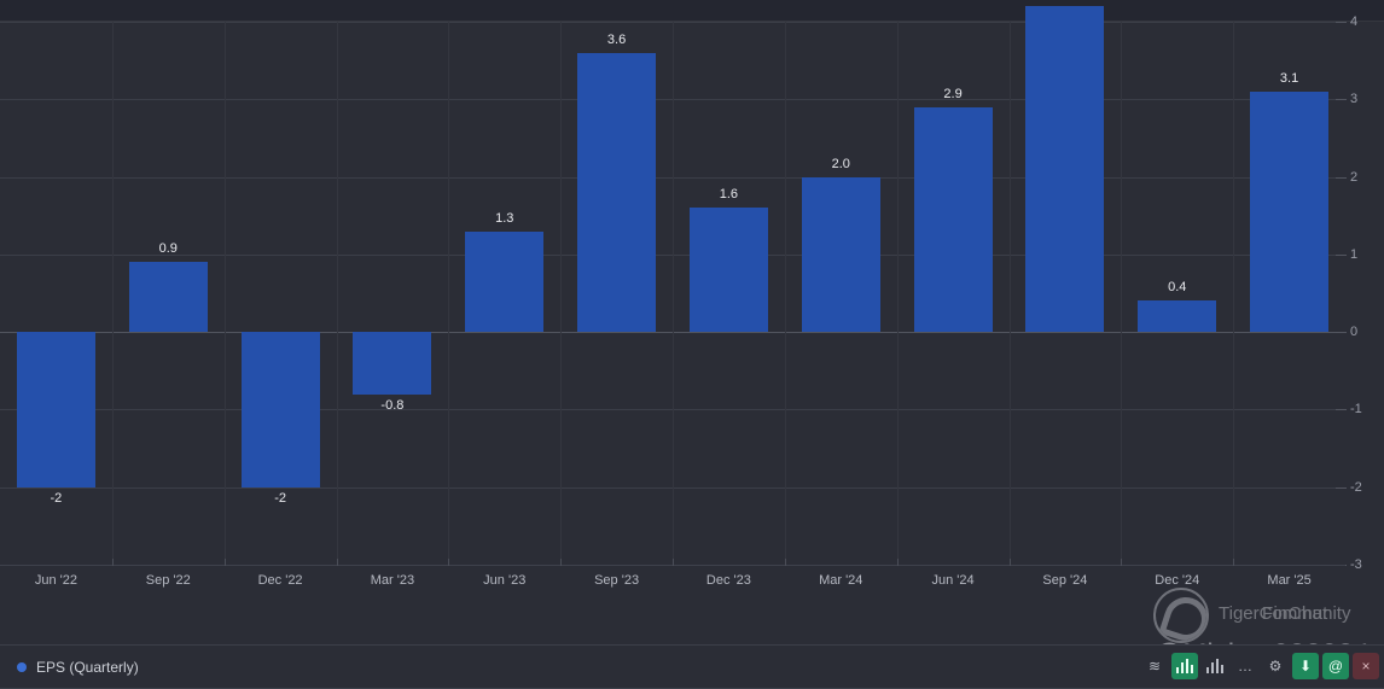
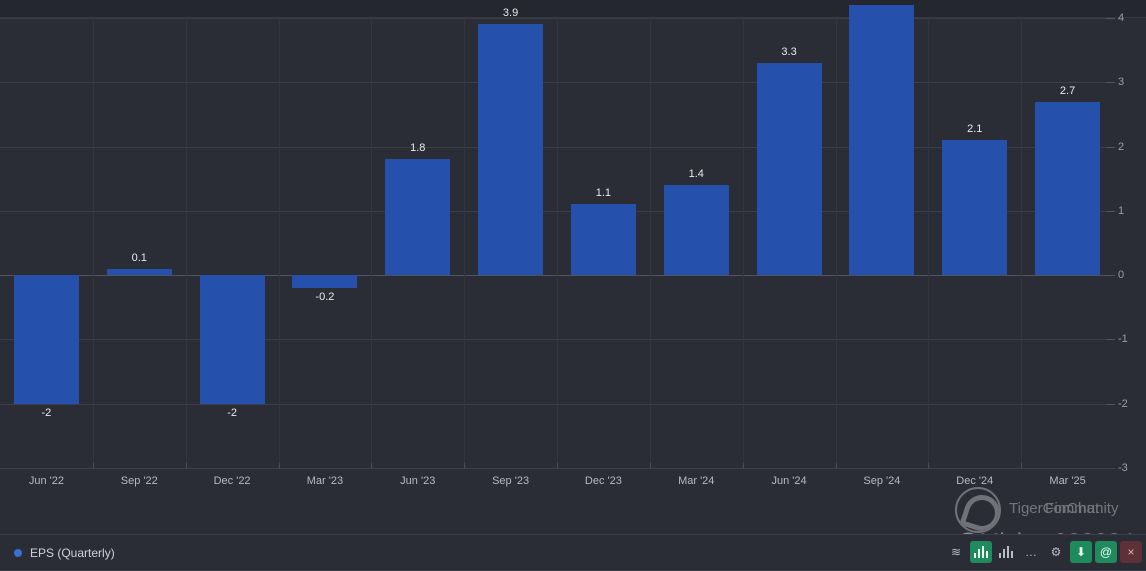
Sep '22: 0.9 -> 0.1
Mar '23: -0.8 -> -0.2
Jun '23: 1.3 -> 1.8
Sep '23: 3.6 -> 3.9
Dec '23: 1.6 -> 1.1
Mar '24: 2.0 -> 1.4
Jun '24: 2.9 -> 3.3
Dec '24: 0.4 -> 2.1
Mar '25: 3.1 -> 2.7
